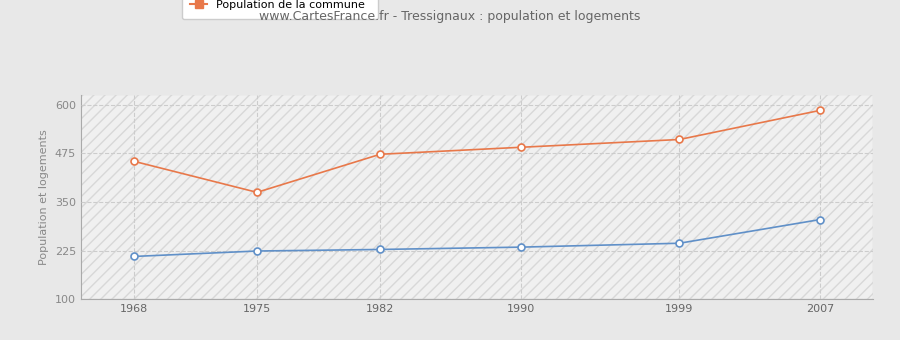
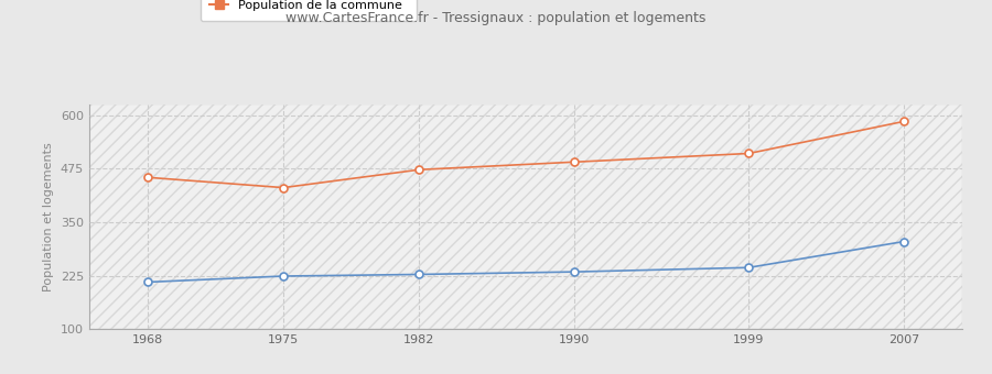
Population de la commune/1975: 375 -> 431
